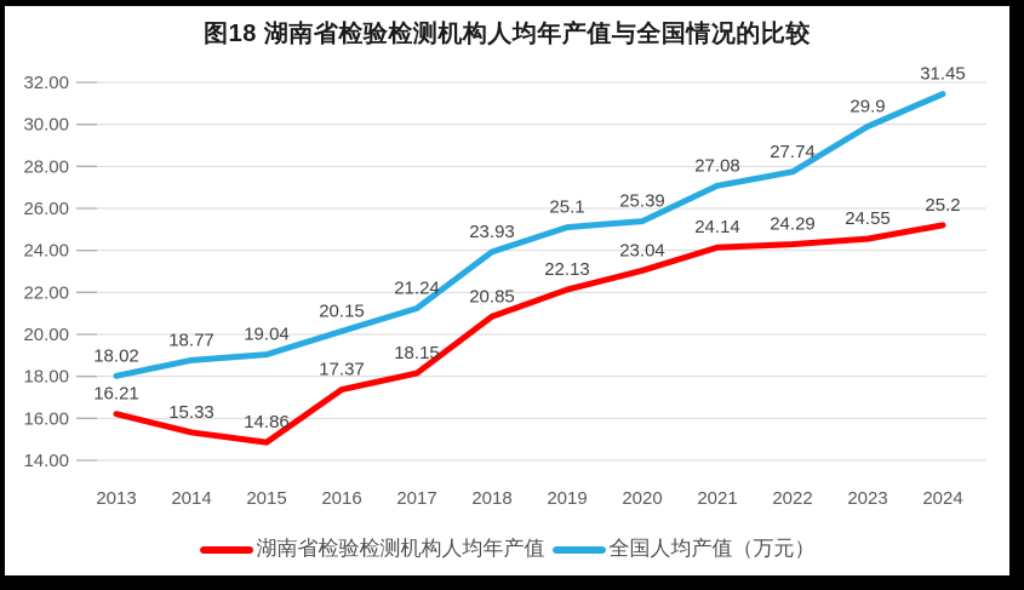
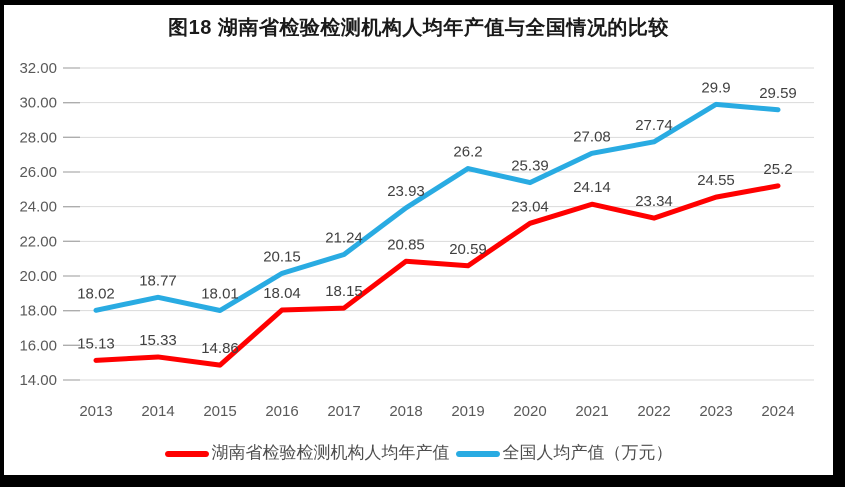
湖南省检验检测机构人均年产值/2013: 16.21 -> 15.13
全国人均产值（万元）/2015: 19.04 -> 18.01
湖南省检验检测机构人均年产值/2016: 17.37 -> 18.04
湖南省检验检测机构人均年产值/2019: 22.13 -> 20.59
全国人均产值（万元）/2019: 25.1 -> 26.2
湖南省检验检测机构人均年产值/2022: 24.29 -> 23.34
全国人均产值（万元）/2024: 31.45 -> 29.59
